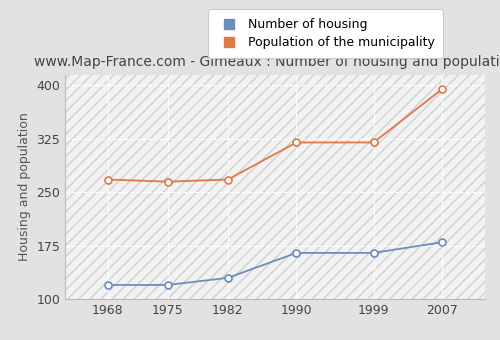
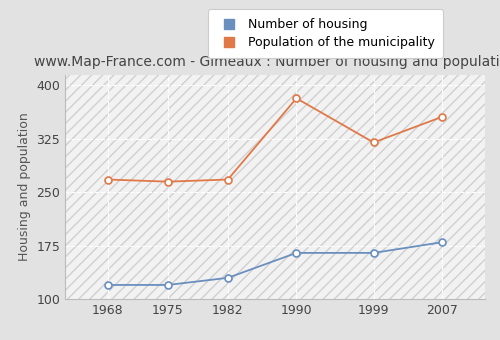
Population of the municipality/1990: 320 -> 382
Population of the municipality/2007: 395 -> 356
